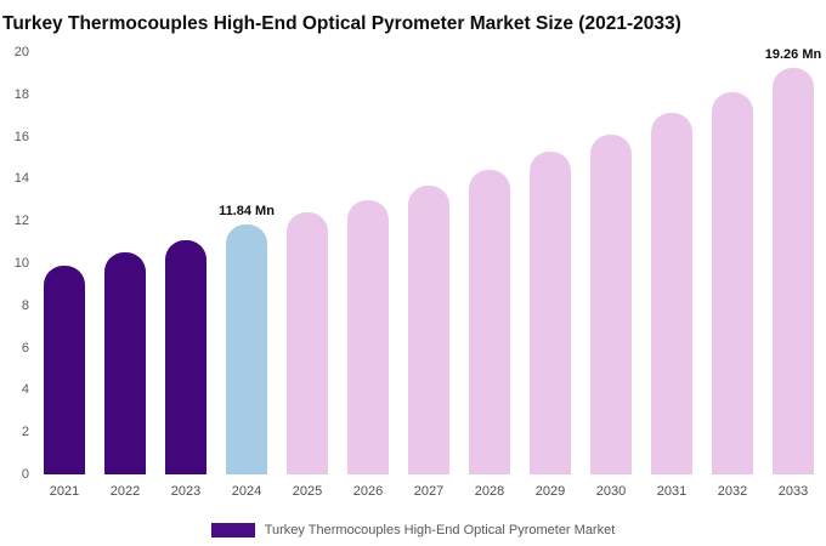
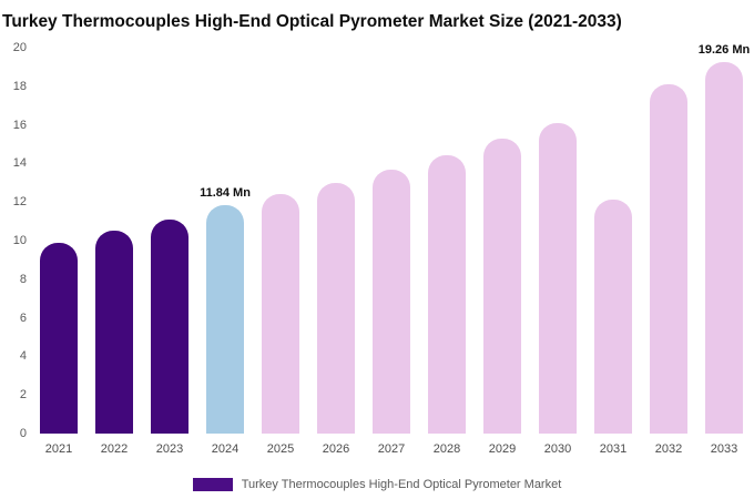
2031: 17.1 -> 12.1
